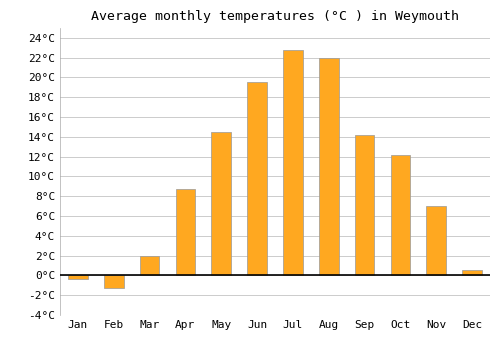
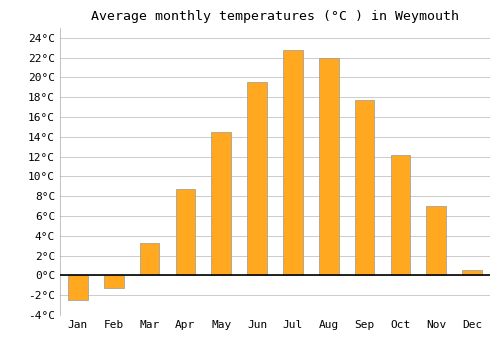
Jan: -0.4°C -> -2.5°C
Mar: 2.0°C -> 3.3°C
Sep: 14.2°C -> 17.7°C
